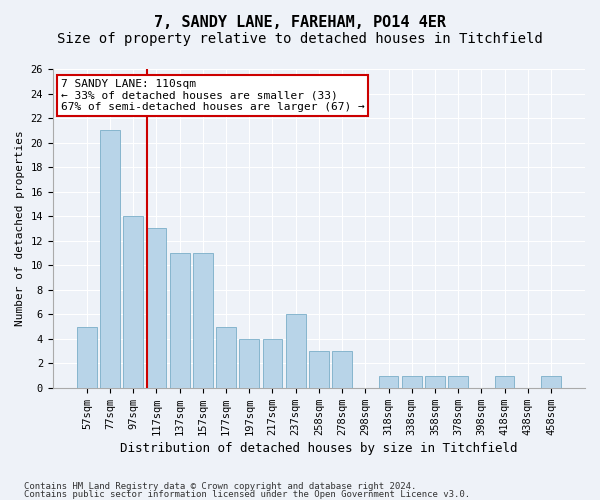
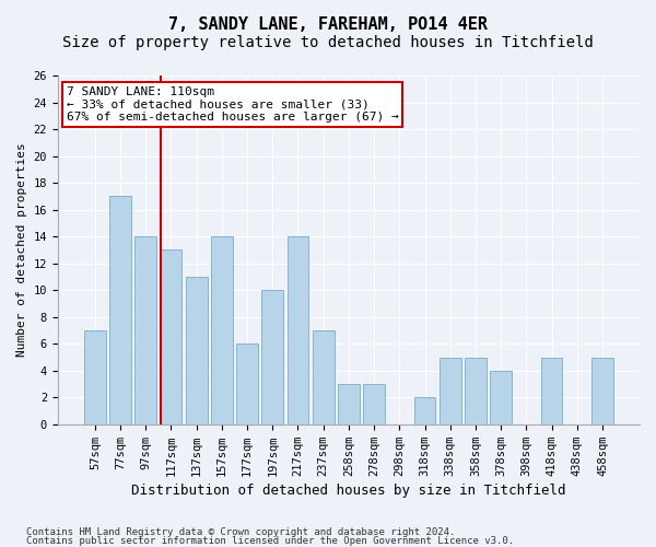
57sqm: 5 -> 7
77sqm: 21 -> 17
157sqm: 11 -> 14
177sqm: 5 -> 6
197sqm: 4 -> 10
217sqm: 4 -> 14
237sqm: 6 -> 7
318sqm: 1 -> 2
338sqm: 1 -> 5
358sqm: 1 -> 5
378sqm: 1 -> 4
418sqm: 1 -> 5
458sqm: 1 -> 5
